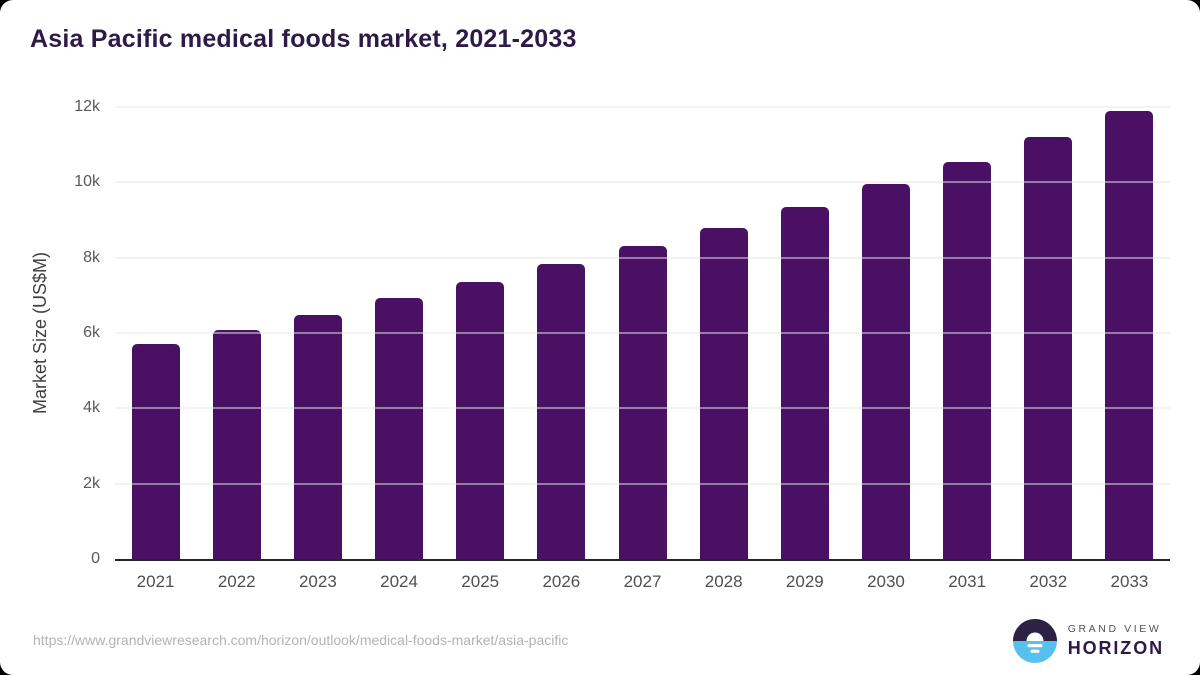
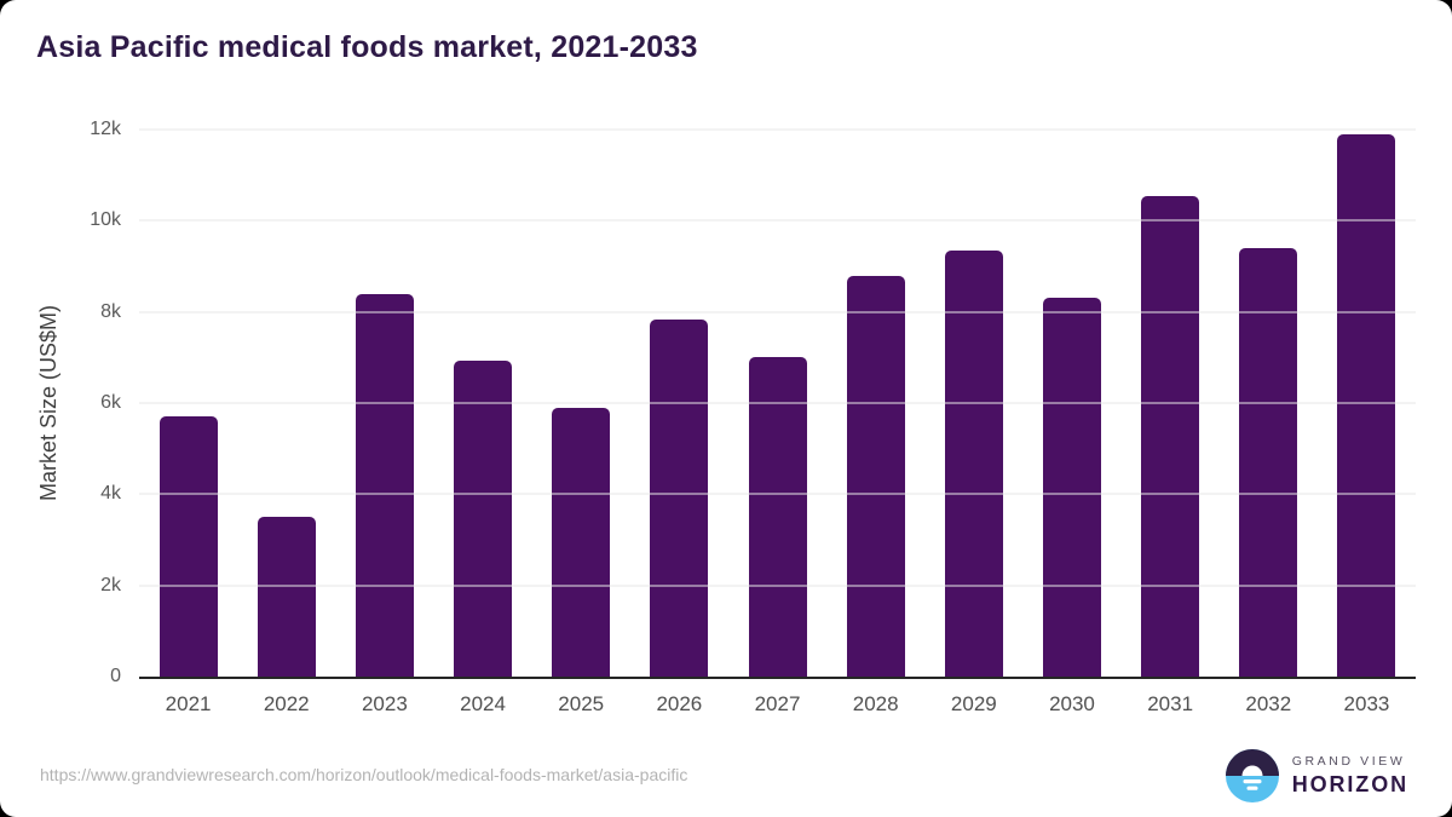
2022: 6.1k -> 3.5k
2023: 6.5k -> 8.4k
2025: 7.4k -> 5.9k
2027: 8.3k -> 7.0k
2030: 10.0k -> 8.3k
2032: 11.2k -> 9.4k
